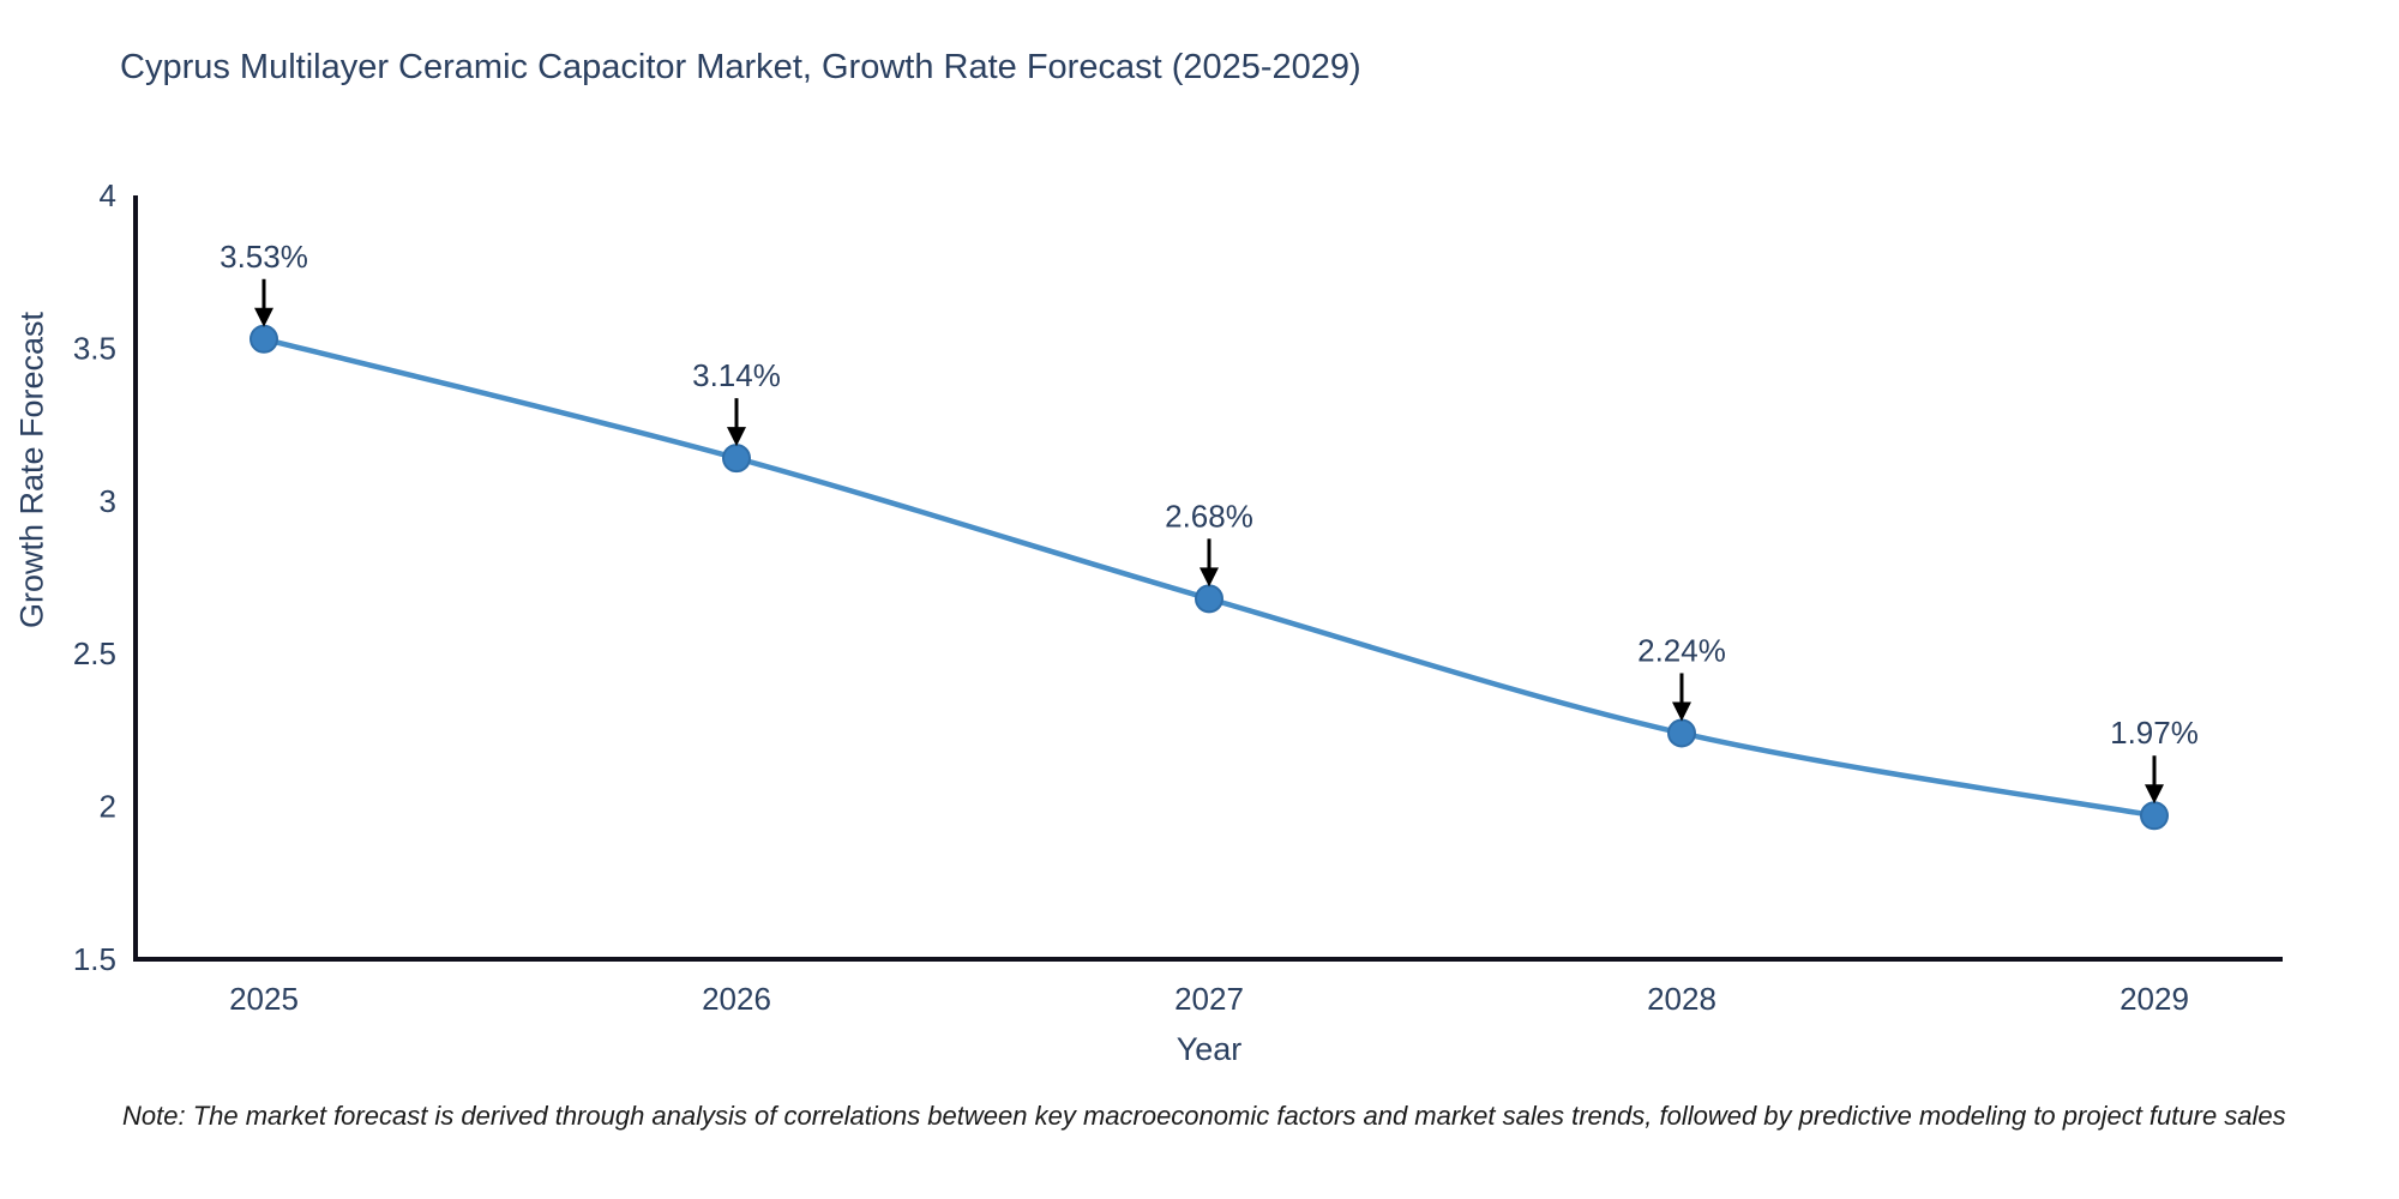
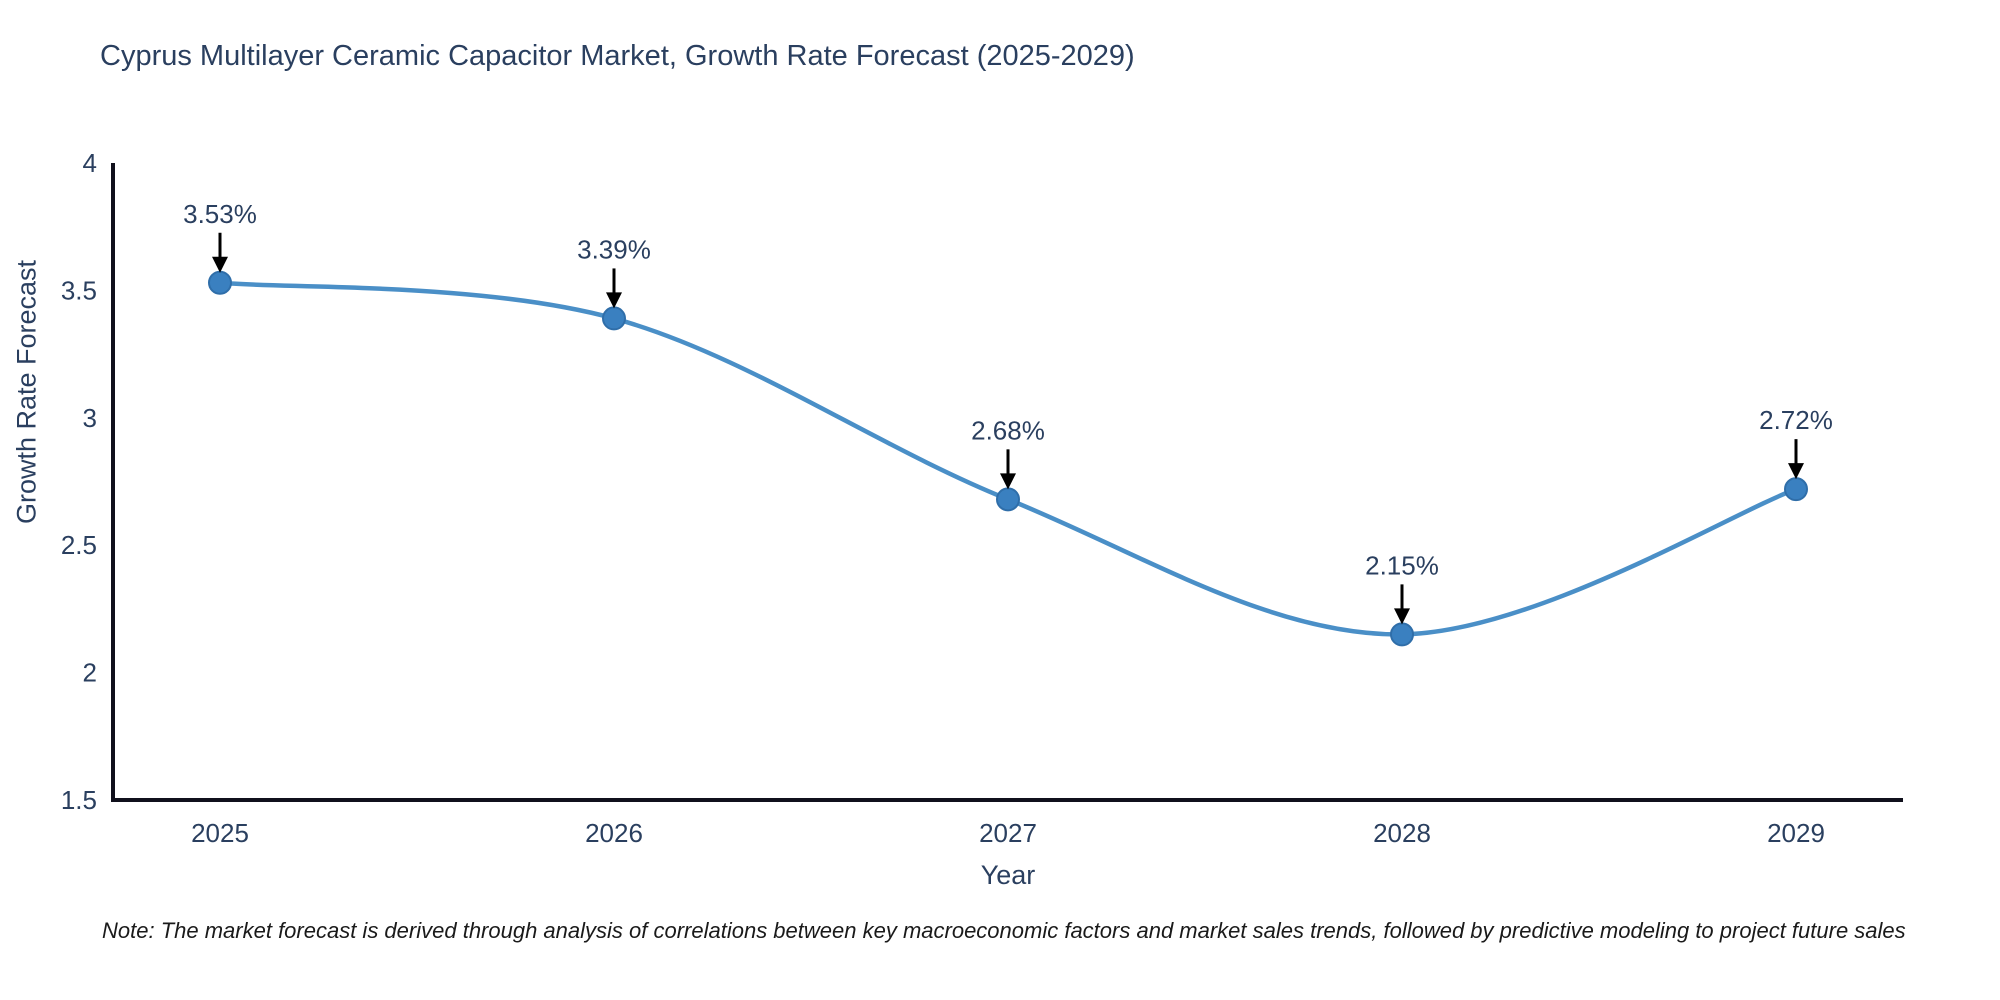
2026: 3.14% -> 3.39%
2028: 2.24% -> 2.15%
2029: 1.97% -> 2.72%
